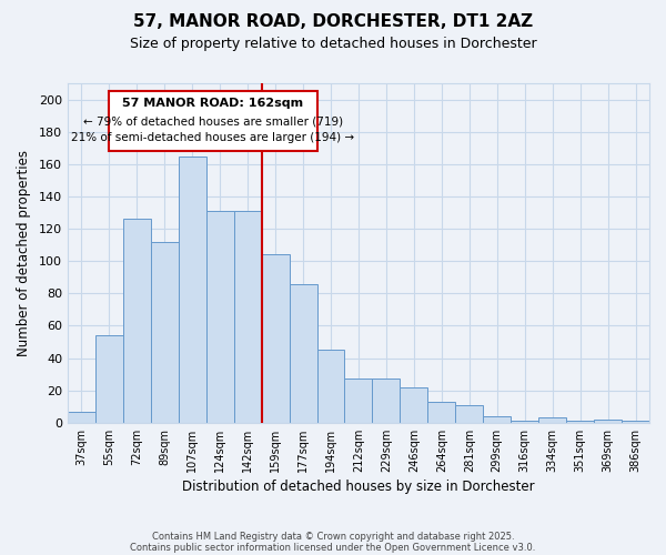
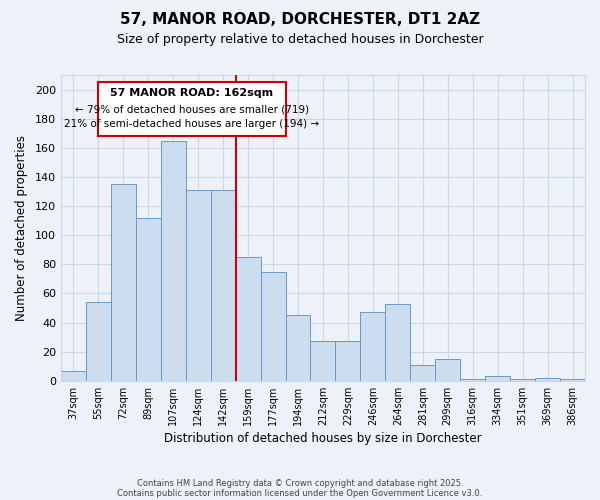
72sqm: 126 -> 135
159sqm: 104 -> 85
177sqm: 86 -> 75
246sqm: 22 -> 47
264sqm: 13 -> 53
299sqm: 4 -> 15
